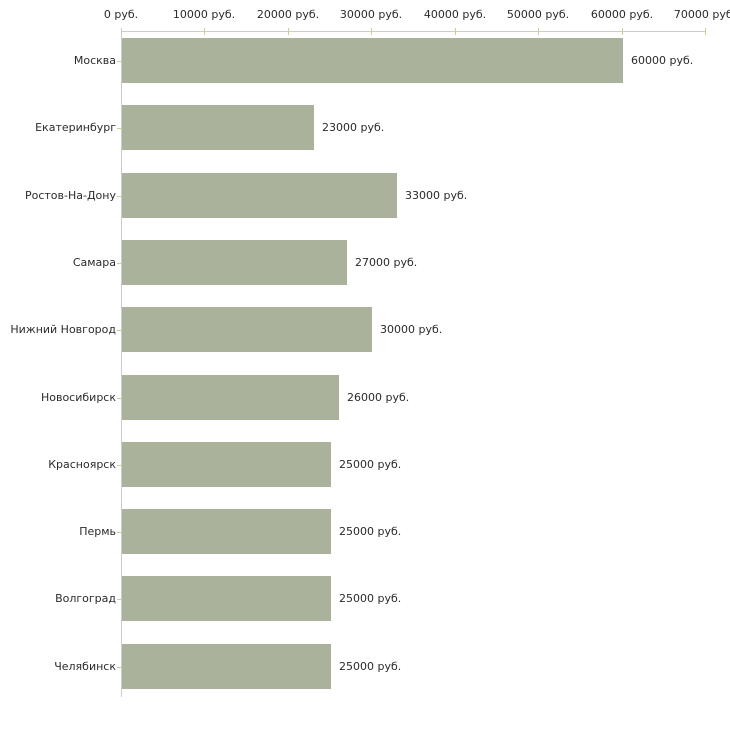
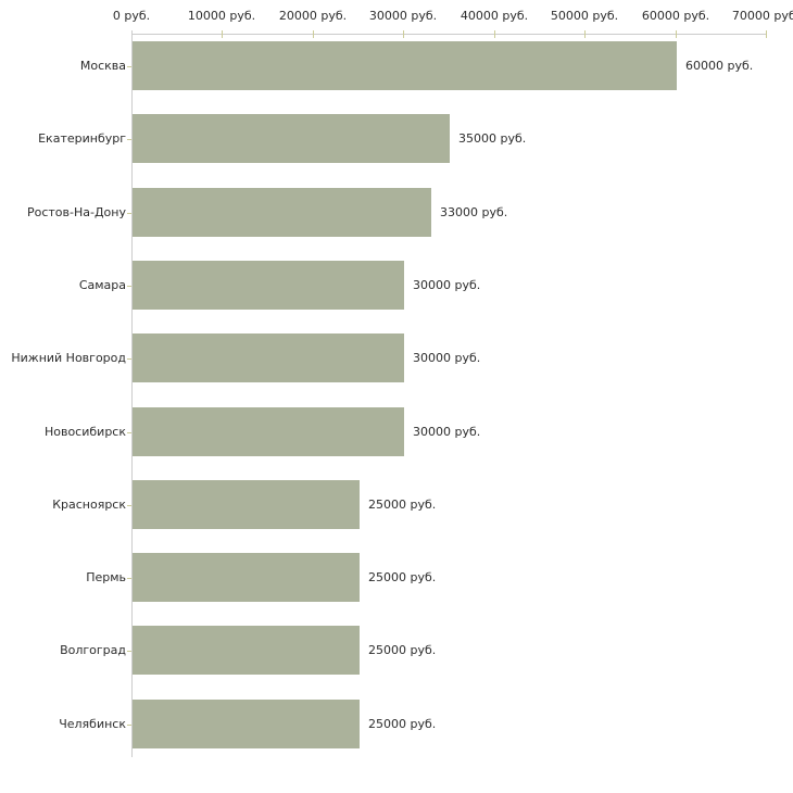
Екатеринбург: 23000 -> 35000
Самара: 27000 -> 30000
Новосибирск: 26000 -> 30000
